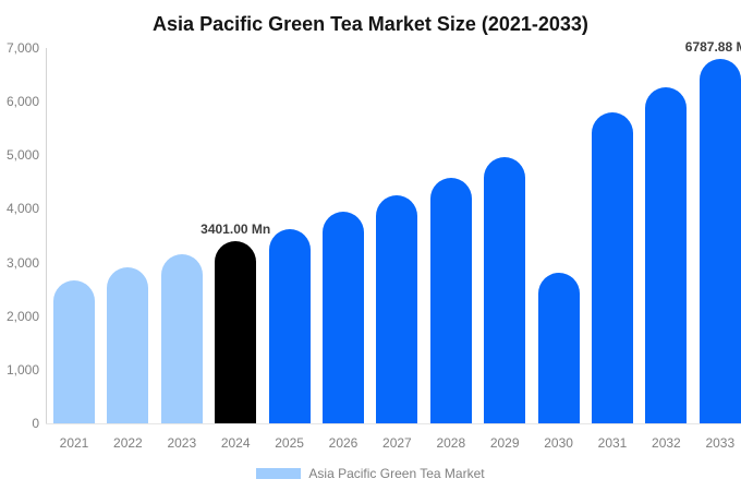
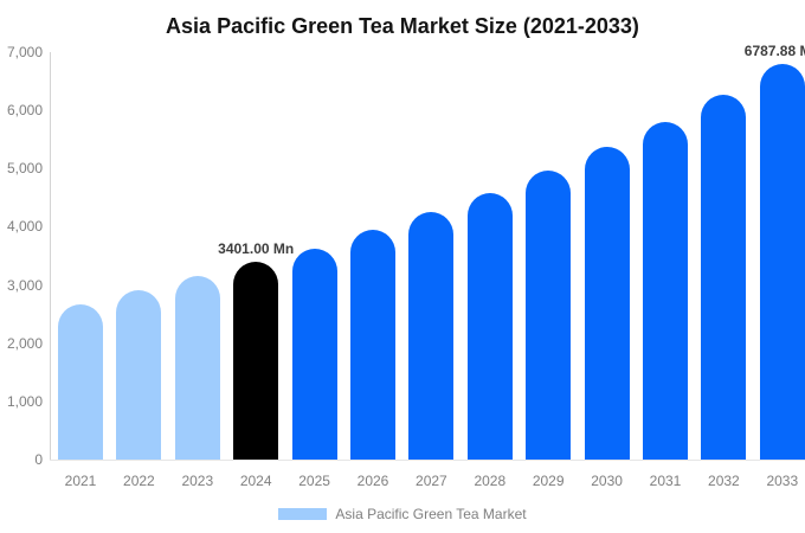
2030: 2800 -> 5400
